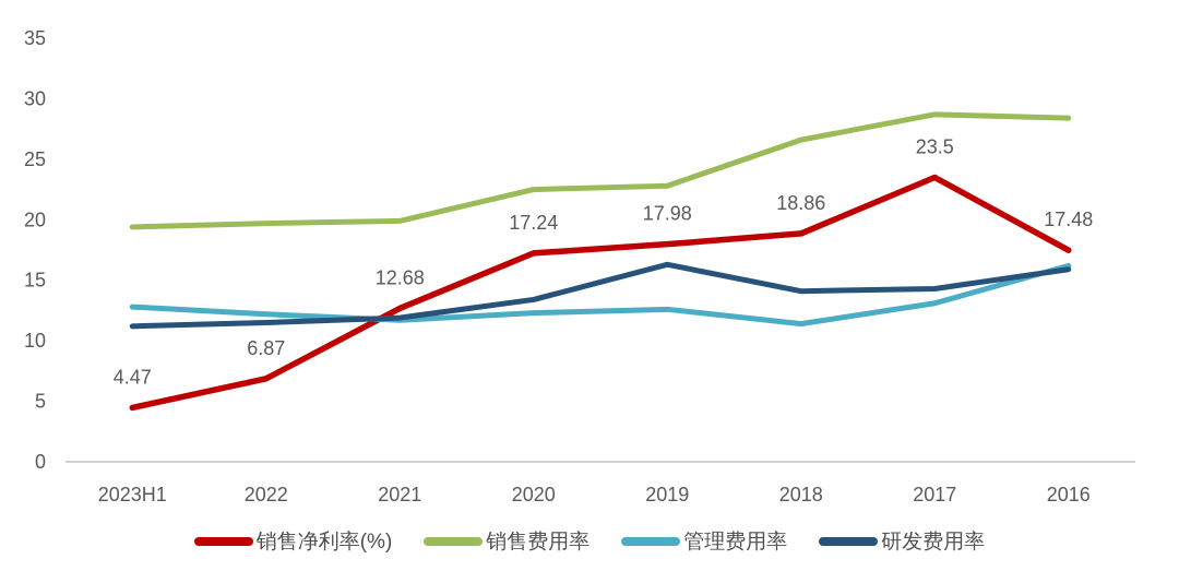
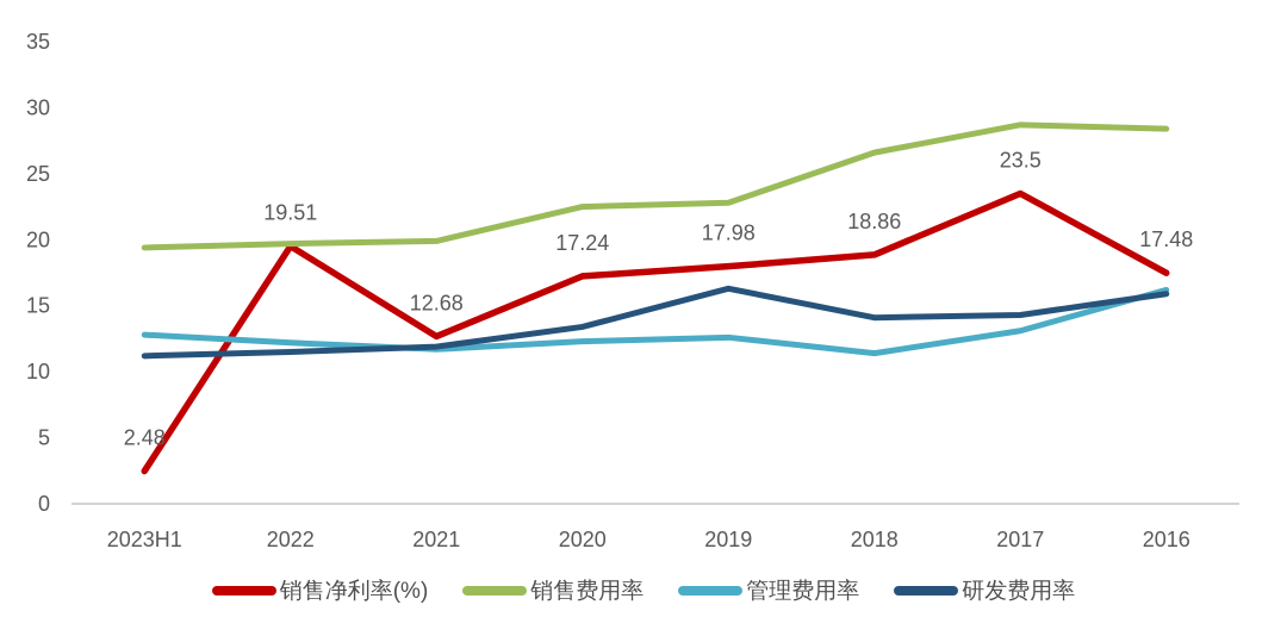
销售净利率(%)/2023H1: 4.47 -> 2.48
销售净利率(%)/2022: 6.87 -> 19.51
